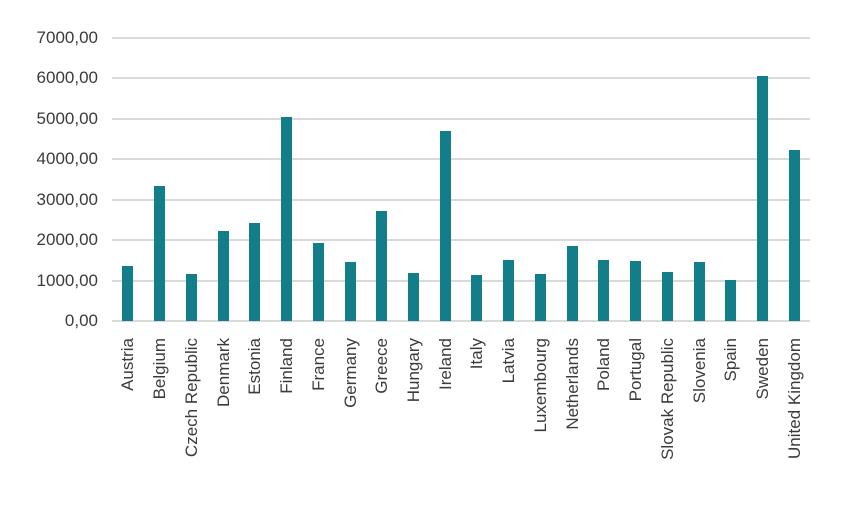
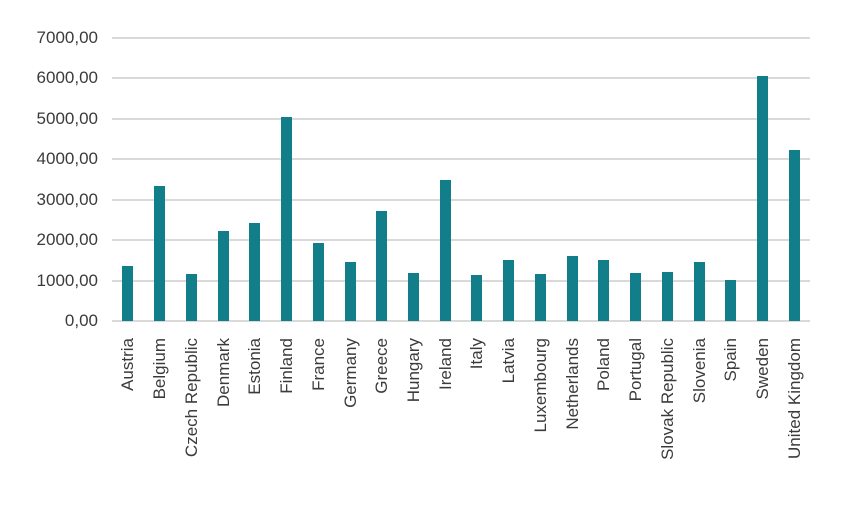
Ireland: 4700 -> 3500
Netherlands: 1900 -> 1600
Portugal: 1500 -> 1200
